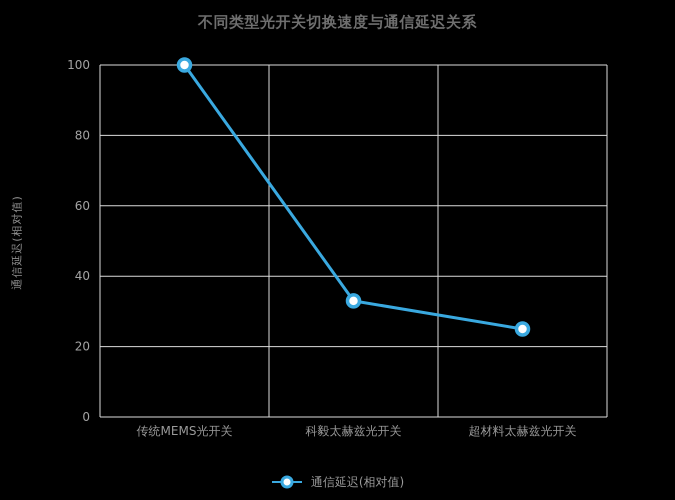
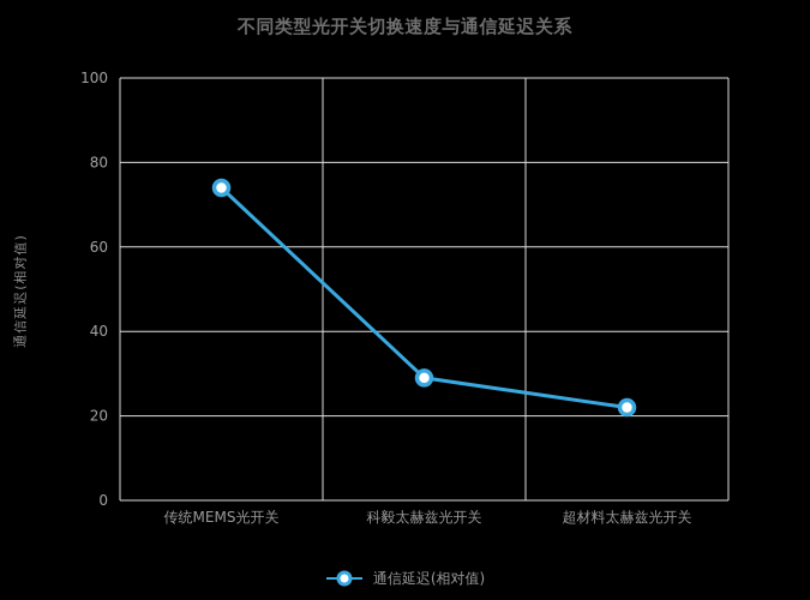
传统MEMS光开关: 100 -> 74
科毅太赫兹光开关: 33 -> 29
超材料太赫兹光开关: 25 -> 22
